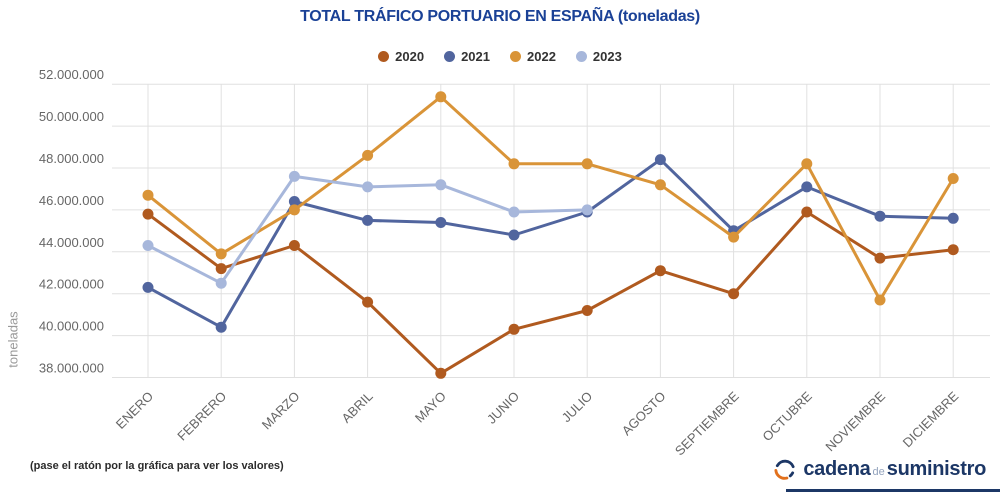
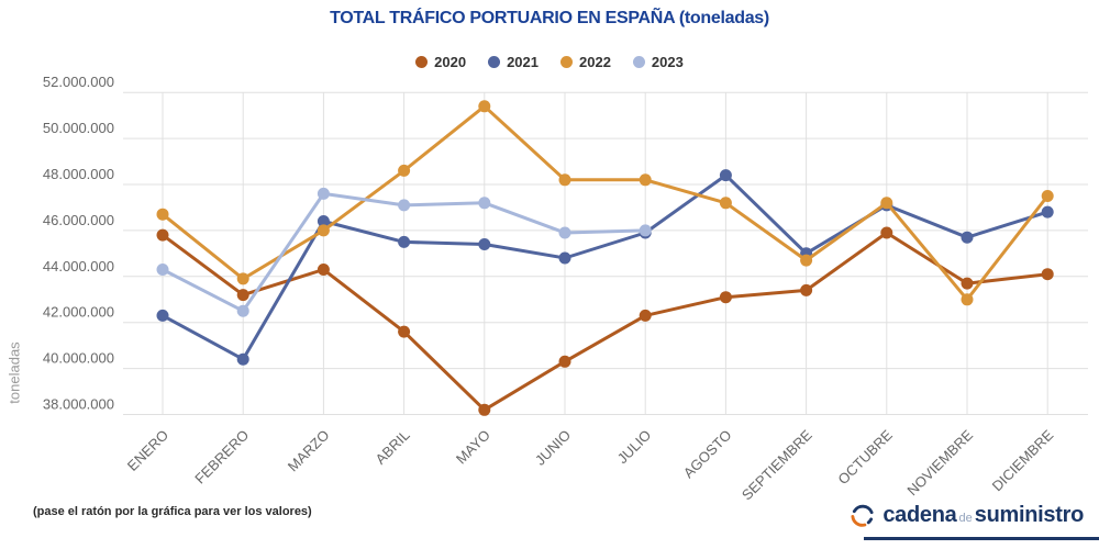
2020/JULIO: 41200000 -> 42300000
2020/SEPTIEMBRE: 42000000 -> 43400000
2022/OCTUBRE: 48200000 -> 47200000
2022/NOVIEMBRE: 41700000 -> 43000000
2021/DICIEMBRE: 45600000 -> 46800000
